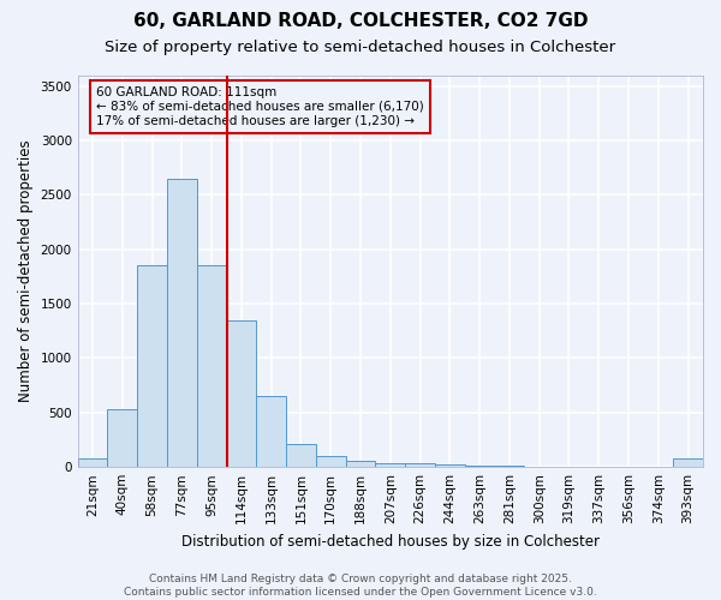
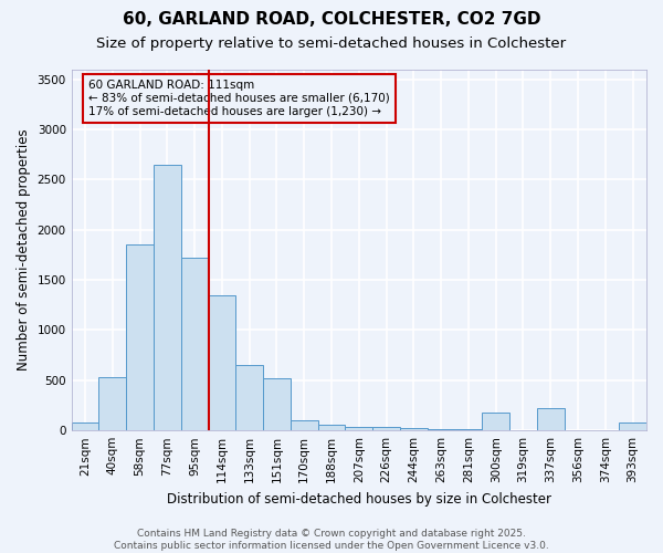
95sqm: 1850 -> 1720
151sqm: 210 -> 520
300sqm: 0 -> 180
337sqm: 0 -> 220
